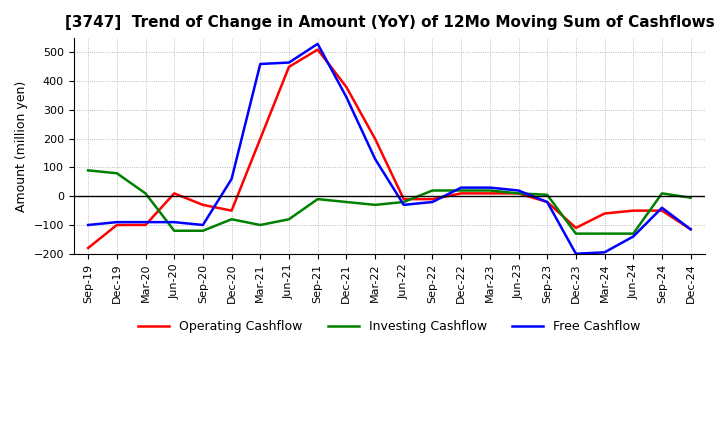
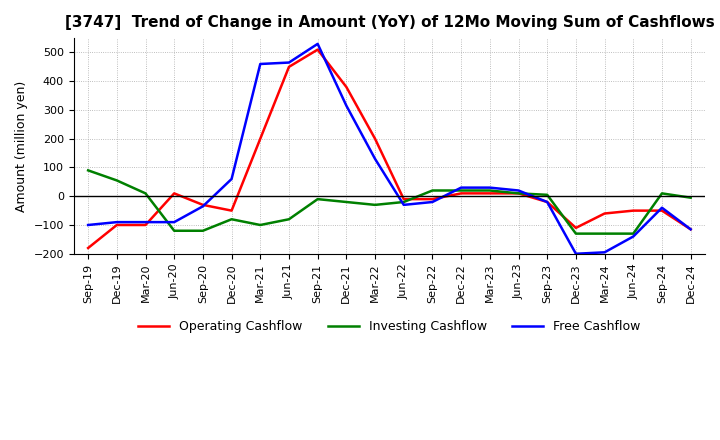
Investing Cashflow/Dec-19: 80 -> 55
Free Cashflow/Sep-20: -100 -> -35
Free Cashflow/Dec-21: 345 -> 315
